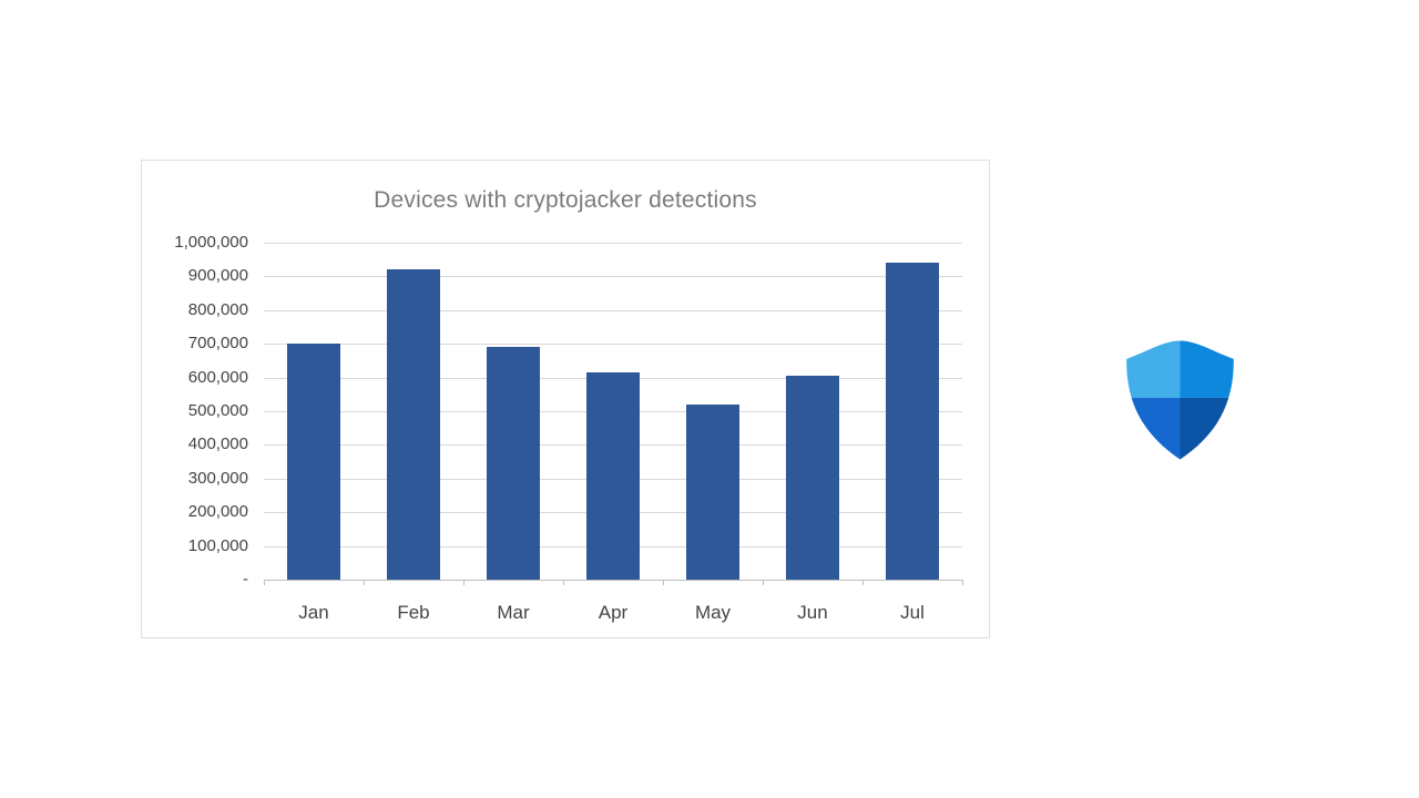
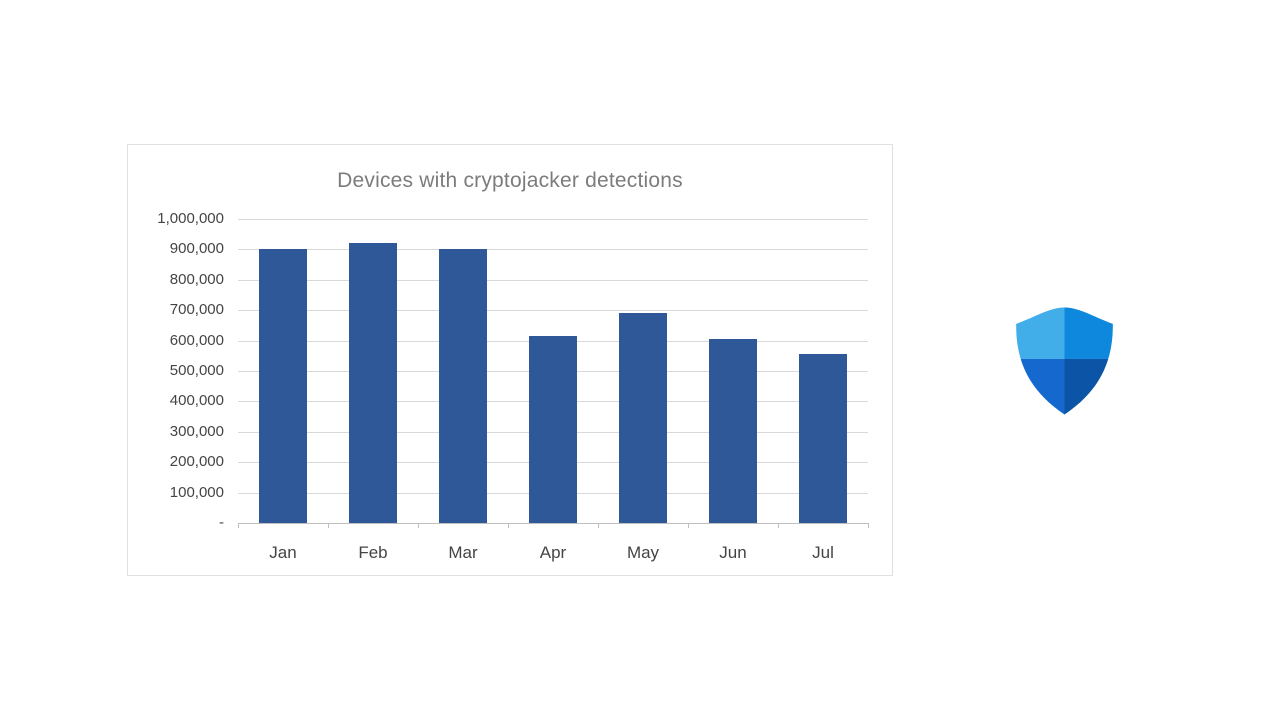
Jan: 700000 -> 900000
Mar: 690000 -> 900000
May: 520000 -> 690000
Jul: 940000 -> 560000
